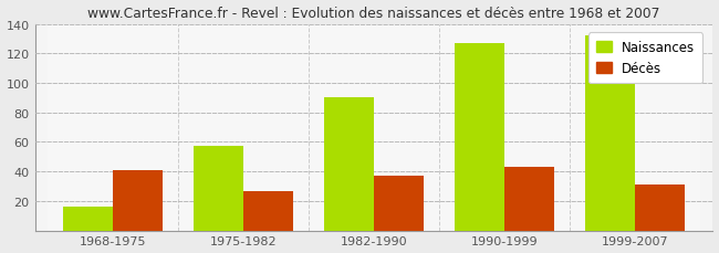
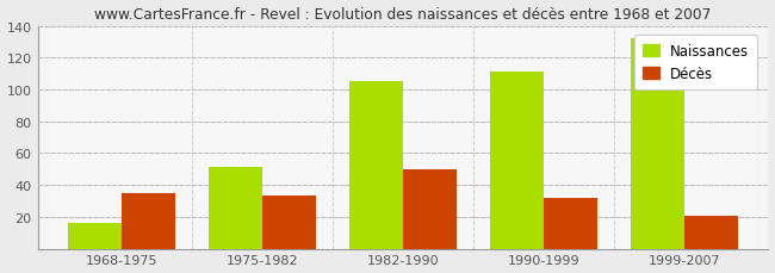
Décès/1968-1975: 41 -> 35
Naissances/1975-1982: 57 -> 51
Décès/1975-1982: 27 -> 33
Naissances/1982-1990: 90 -> 105
Décès/1982-1990: 37 -> 50
Naissances/1990-1999: 127 -> 111
Décès/1990-1999: 43 -> 32
Décès/1999-2007: 31 -> 21
